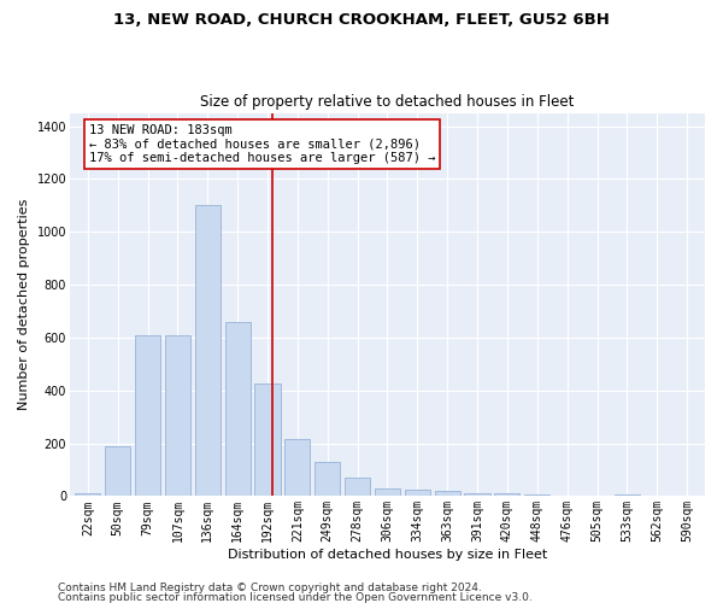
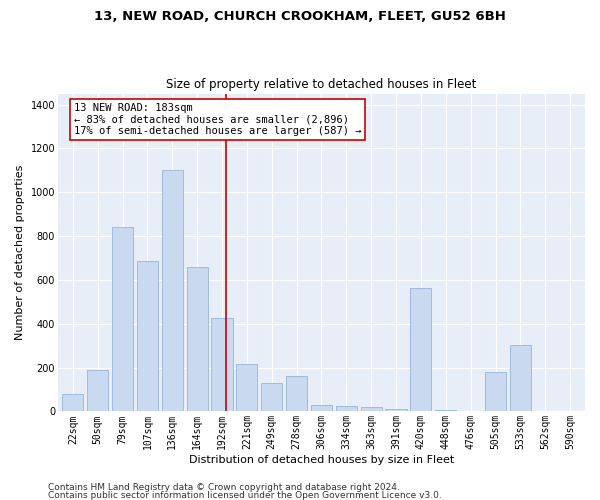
22sqm: 10 -> 80
79sqm: 610 -> 840
107sqm: 610 -> 685
278sqm: 70 -> 160
420sqm: 12 -> 565
505sqm: 2 -> 180
533sqm: 5 -> 305
